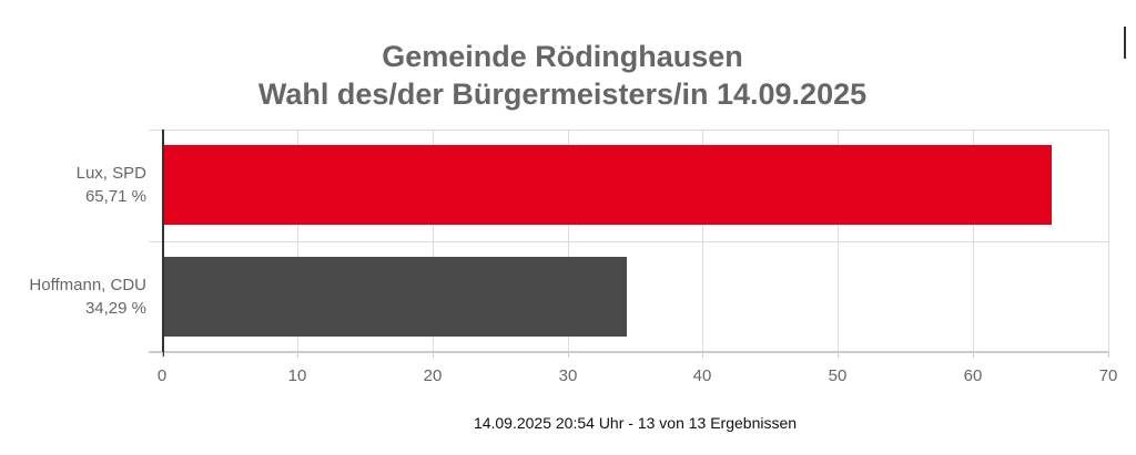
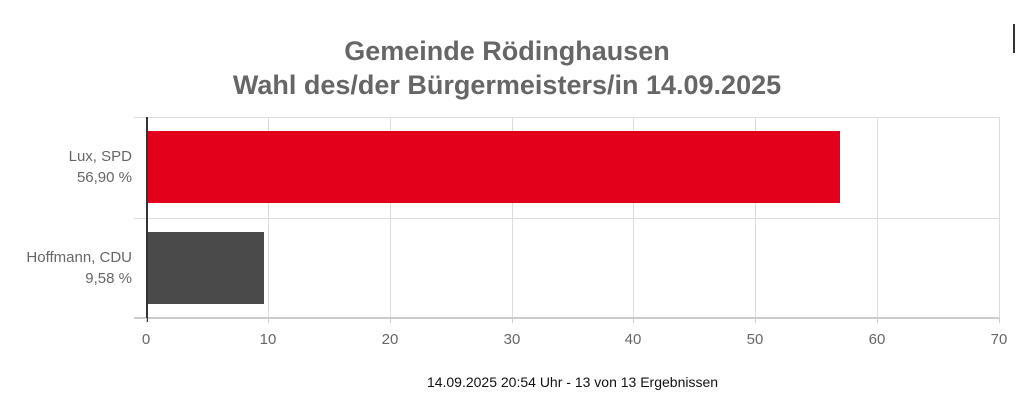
Lux, SPD: 65,71 -> 56,90
Hoffmann, CDU: 34,29 -> 9,58
